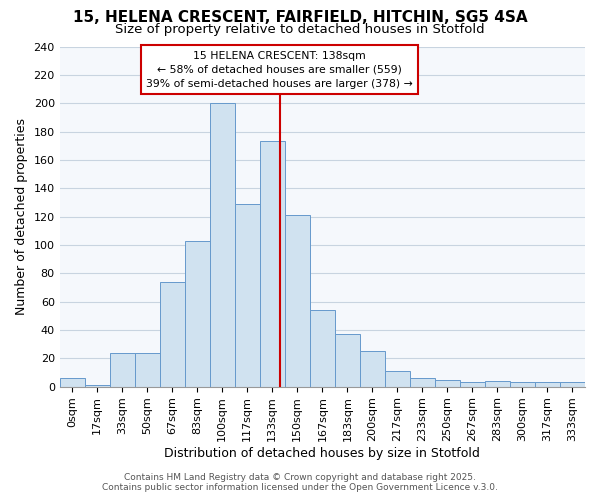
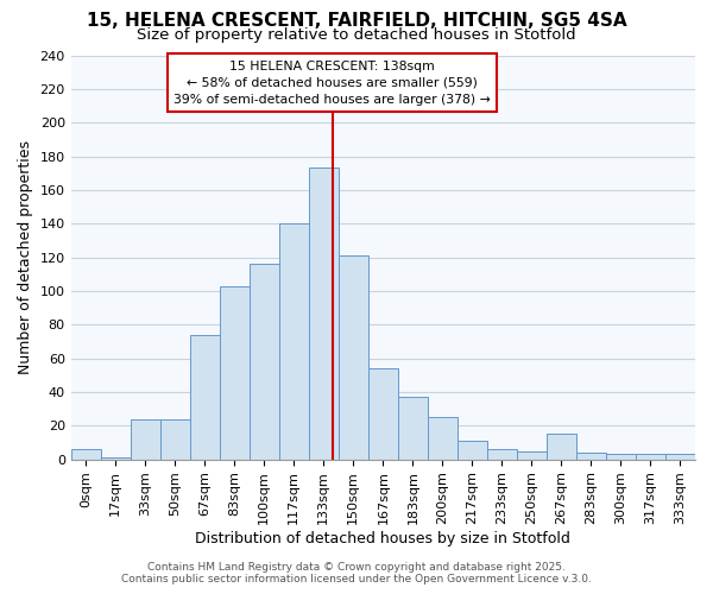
100sqm: 200 -> 116
117sqm: 129 -> 140
267sqm: 3 -> 15
